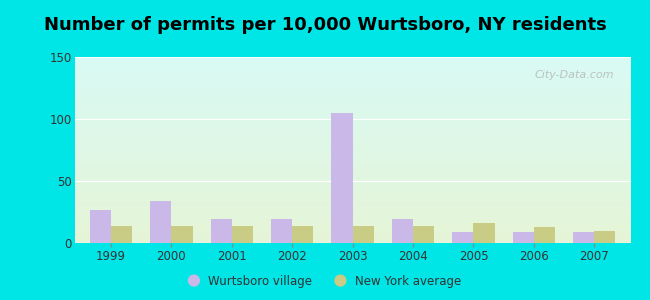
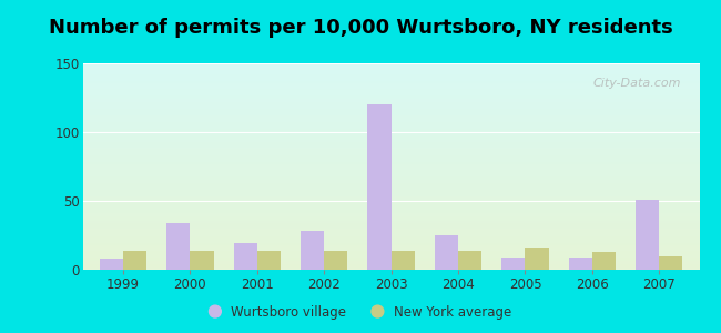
Wurtsboro village/1999: 27 -> 8
Wurtsboro village/2002: 19 -> 28
Wurtsboro village/2003: 105 -> 120
Wurtsboro village/2004: 19 -> 25
Wurtsboro village/2007: 9 -> 51
